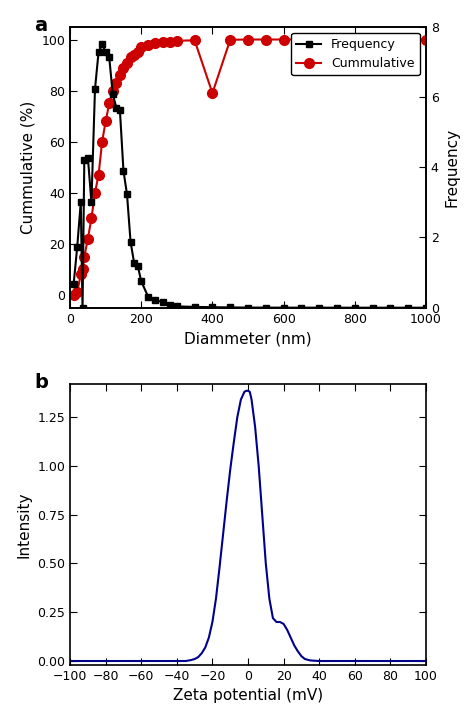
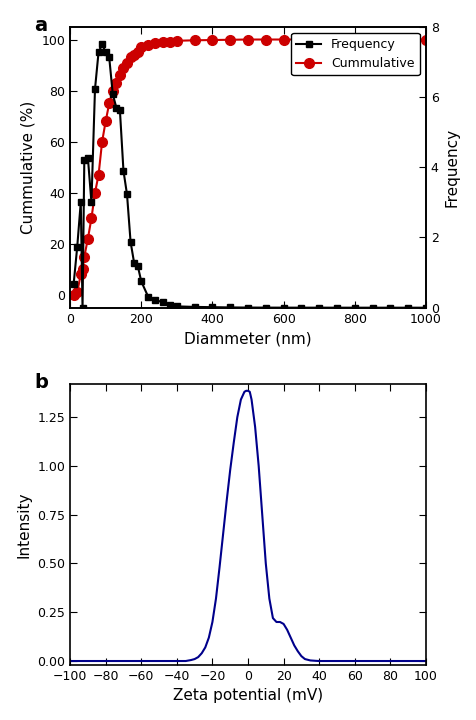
Cummulative/400: 79.0 -> 99.8
